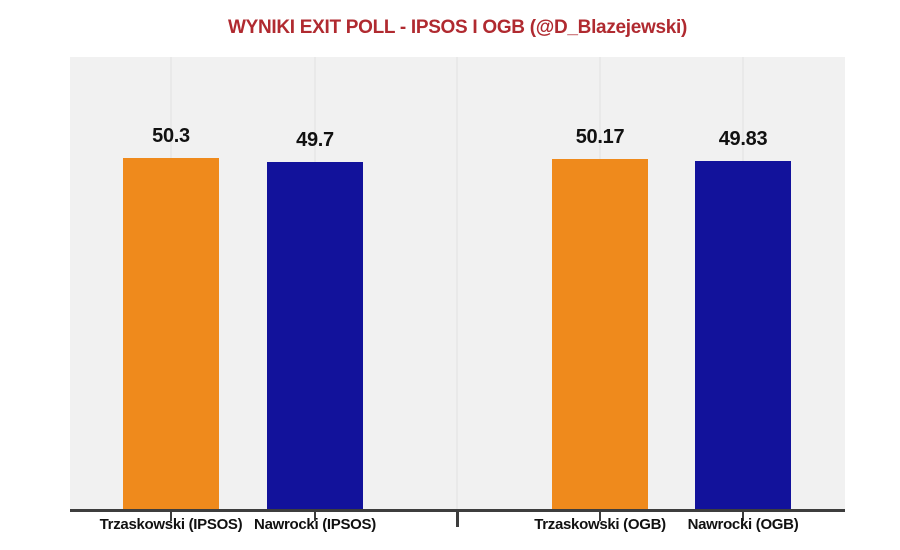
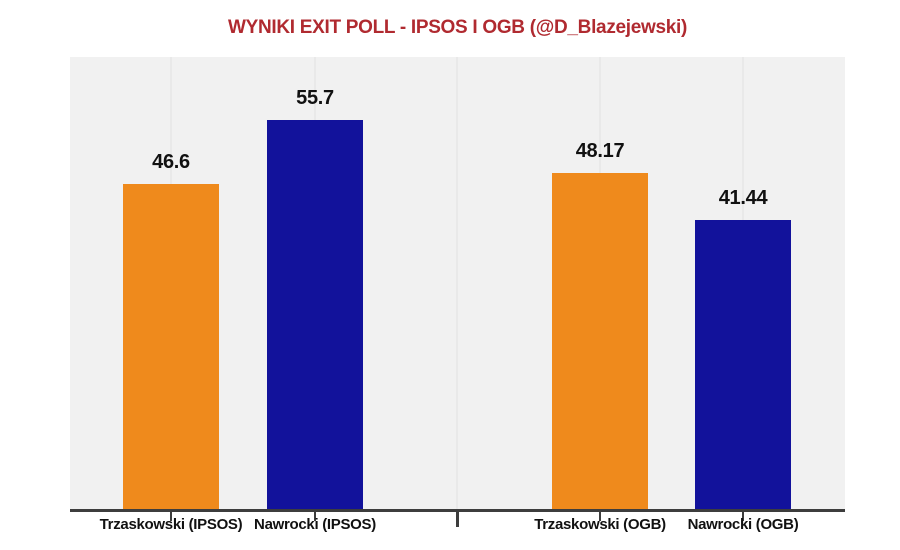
Trzaskowski (IPSOS): 50.3 -> 46.6
Nawrocki (IPSOS): 49.7 -> 55.7
Trzaskowski (OGB): 50.17 -> 48.17
Nawrocki (OGB): 49.83 -> 41.44
